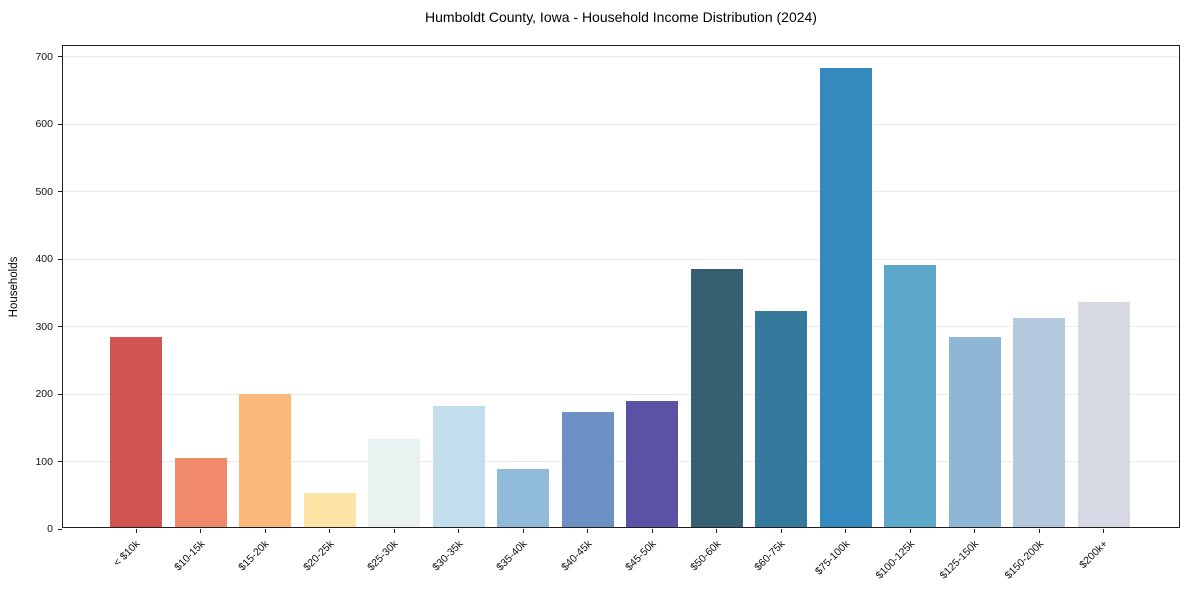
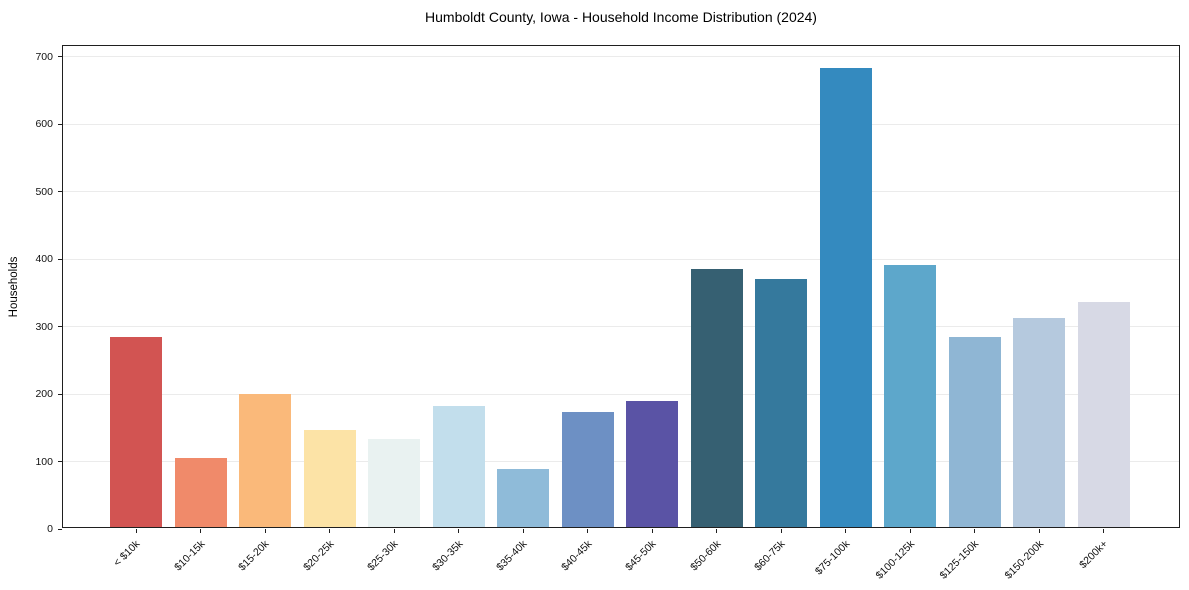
$20-25k: 50 -> 140
$60-75k: 320 -> 370
